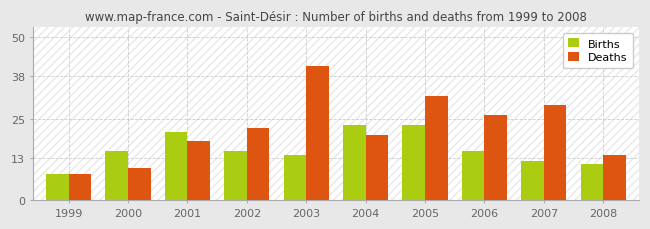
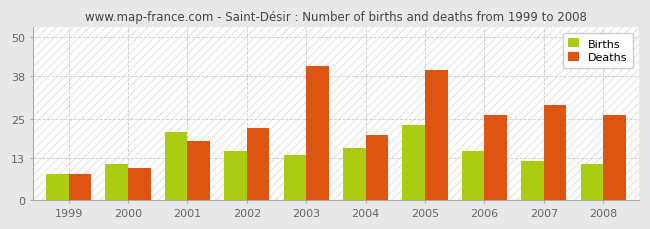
Births/2000: 15 -> 11
Births/2004: 23 -> 16
Deaths/2005: 32 -> 40
Deaths/2008: 14 -> 26
